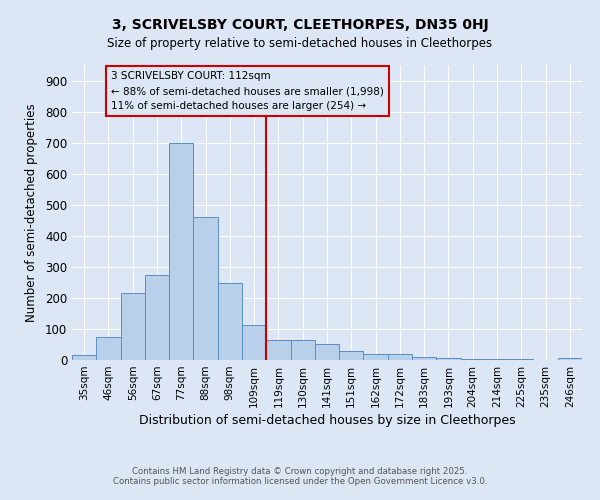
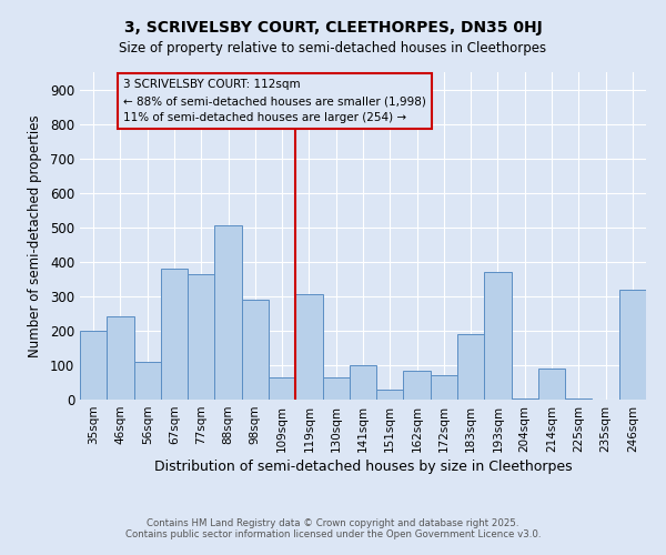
35sqm: 15 -> 200
46sqm: 75 -> 240
56sqm: 215 -> 110
67sqm: 275 -> 380
77sqm: 700 -> 365
88sqm: 460 -> 505
98sqm: 248 -> 290
109sqm: 112 -> 65
119sqm: 65 -> 305
141sqm: 52 -> 100
162sqm: 18 -> 85
172sqm: 18 -> 70
183sqm: 10 -> 190
193sqm: 5 -> 370
214sqm: 2 -> 90
246sqm: 5 -> 320
